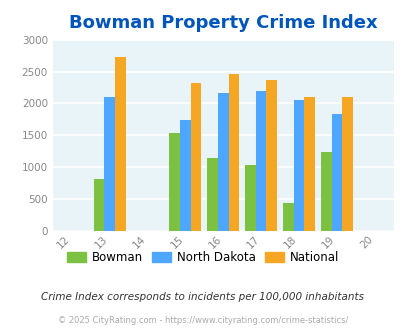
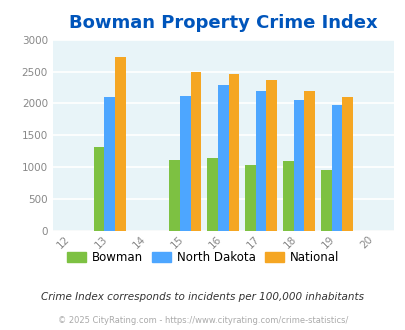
Bowman/13: 820 -> 1310
Bowman/15: 1540 -> 1110
North Dakota/15: 1740 -> 2110
National/15: 2320 -> 2500
North Dakota/16: 2160 -> 2290
Bowman/18: 440 -> 1090
National/18: 2100 -> 2190
Bowman/19: 1240 -> 950
North Dakota/19: 1840 -> 1980
